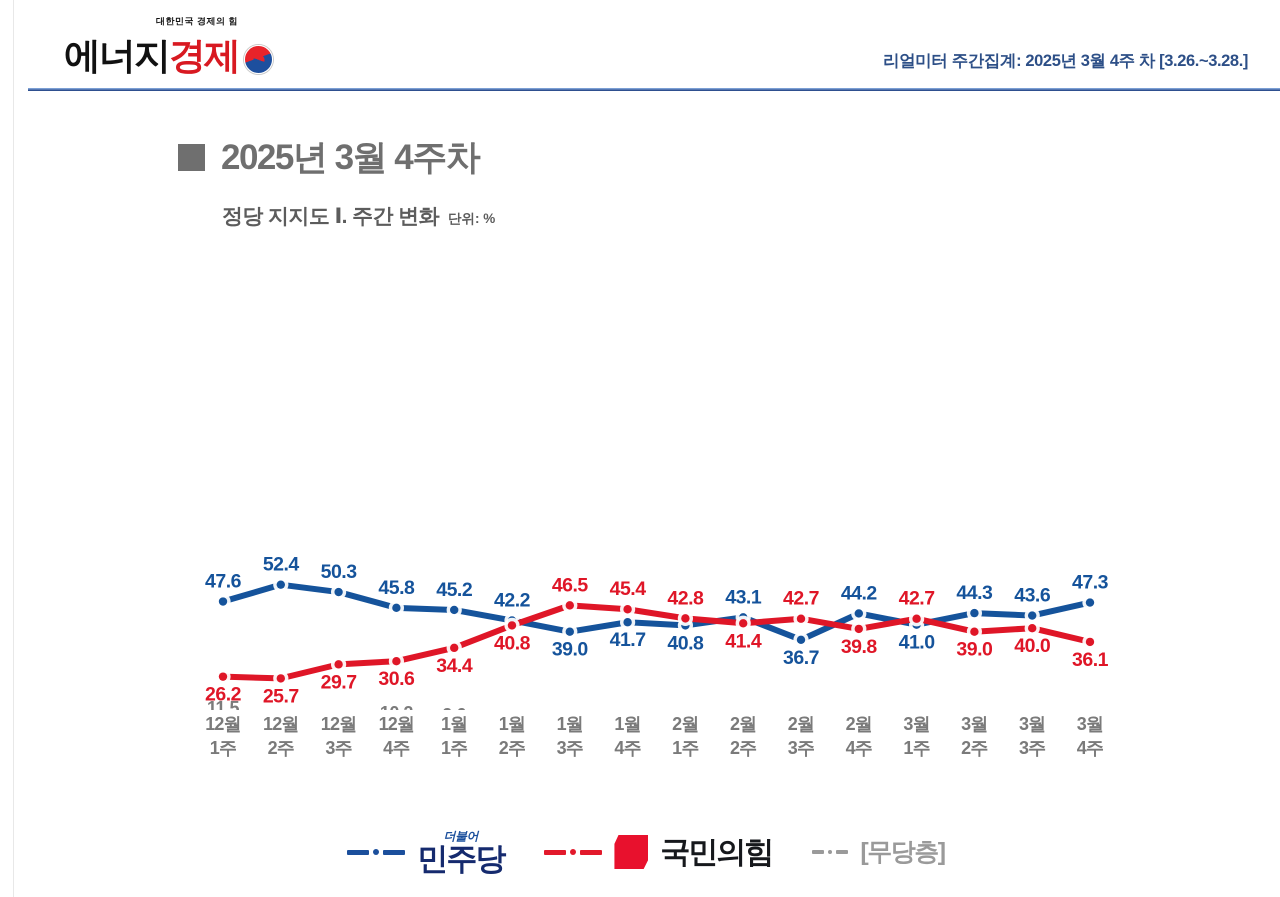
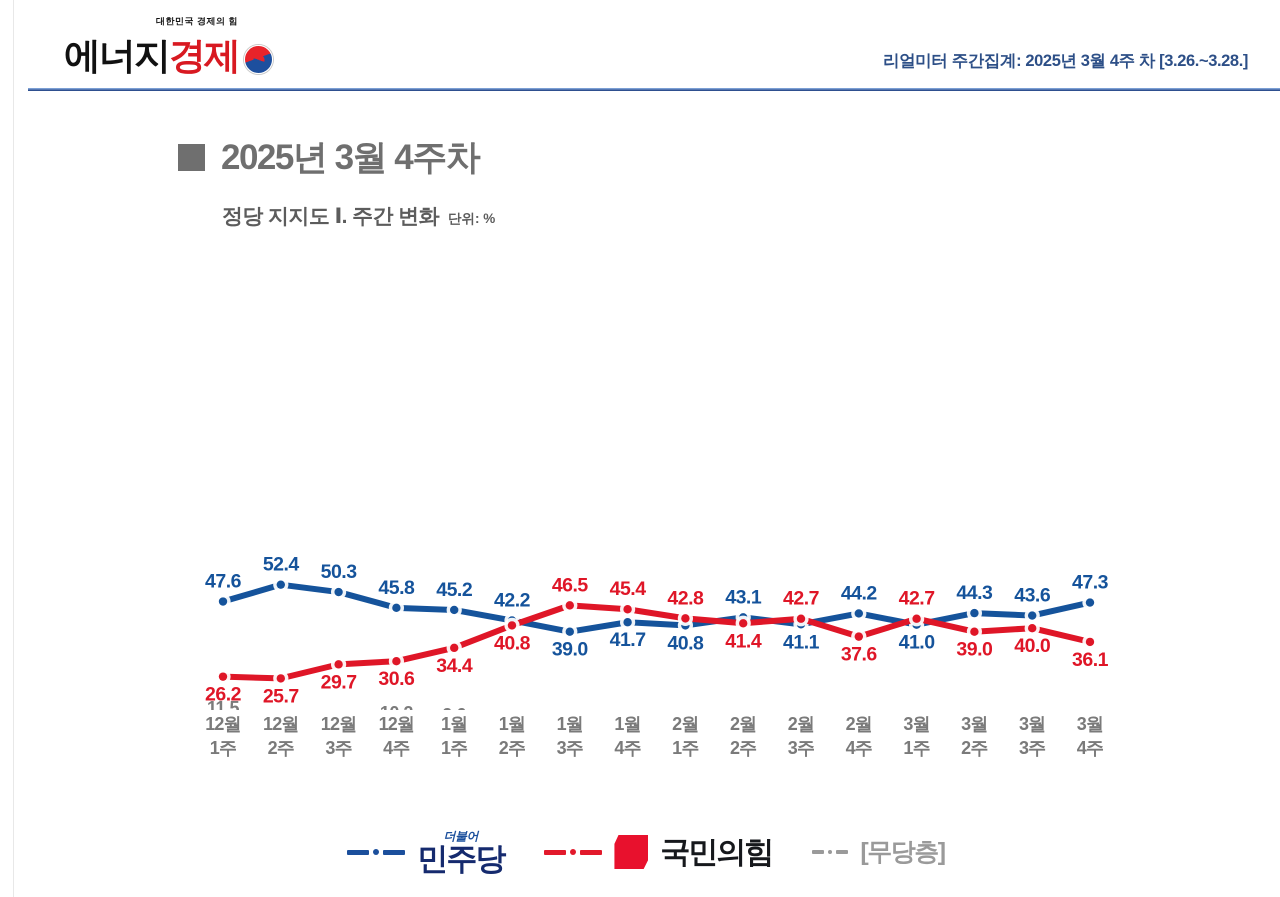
더불어민주당/2월 3주: 36.7 -> 41.1
국민의힘/2월 4주: 39.8 -> 37.6
